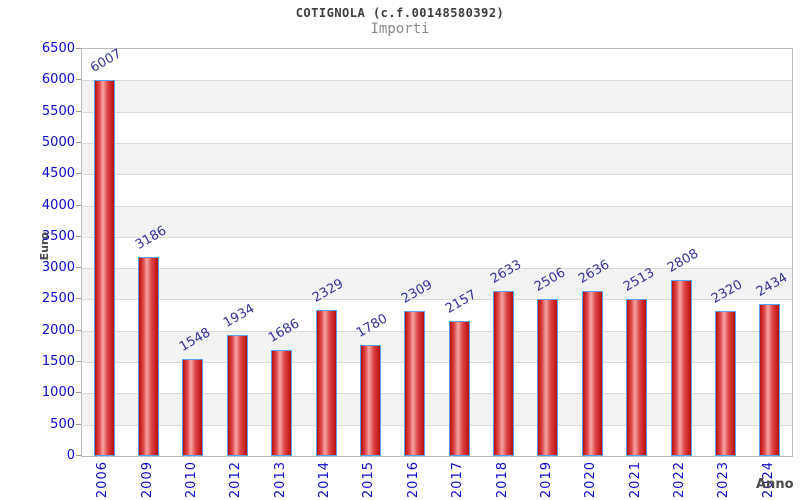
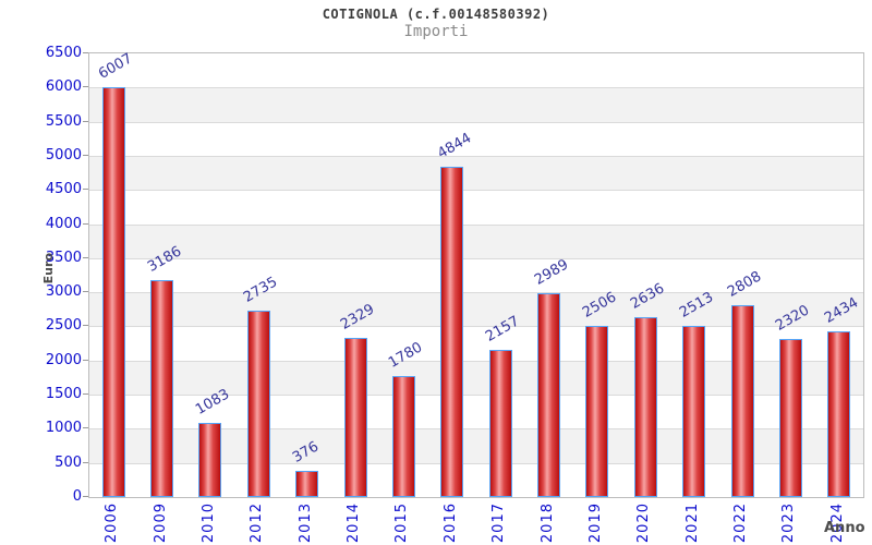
2010: 1548 -> 1083
2012: 1934 -> 2735
2013: 1686 -> 376
2016: 2309 -> 4844
2018: 2633 -> 2989
